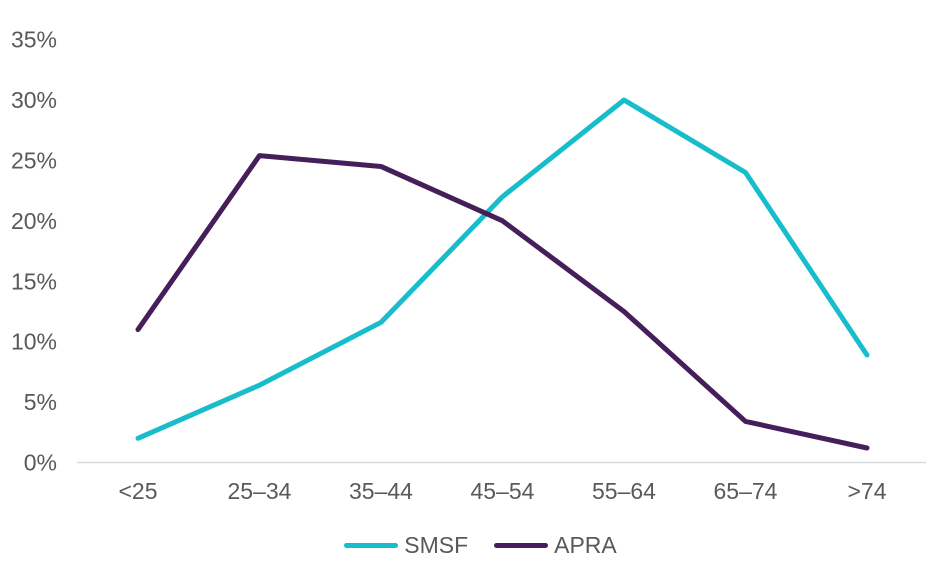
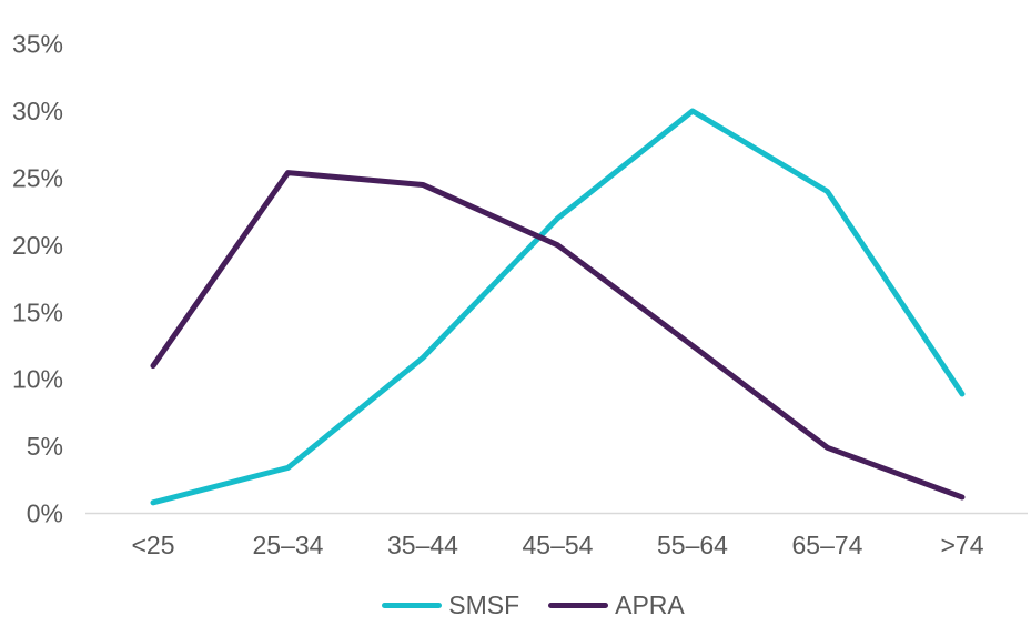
SMSF/<25: 2.0% -> 0.8%
SMSF/25–34: 6.4% -> 3.4%
APRA/65–74: 3.4% -> 4.9%
